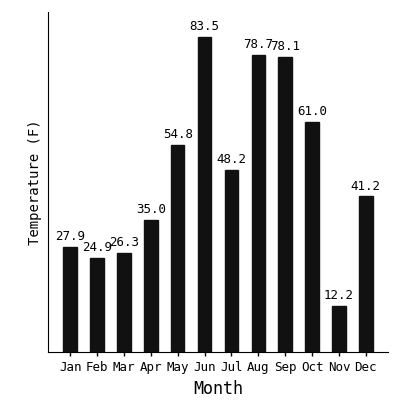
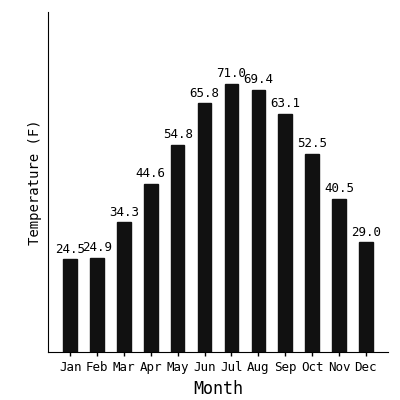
Jan: 27.9 -> 24.5
Mar: 26.3 -> 34.3
Apr: 35.0 -> 44.6
Jun: 83.5 -> 65.8
Jul: 48.2 -> 71.0
Aug: 78.7 -> 69.4
Sep: 78.1 -> 63.1
Oct: 61.0 -> 52.5
Nov: 12.2 -> 40.5
Dec: 41.2 -> 29.0
